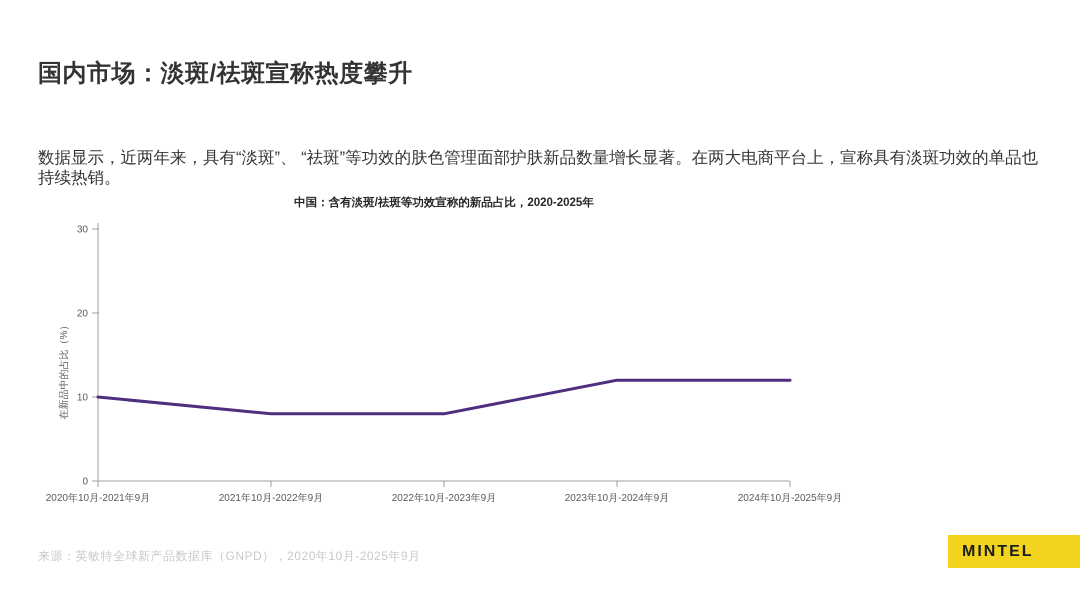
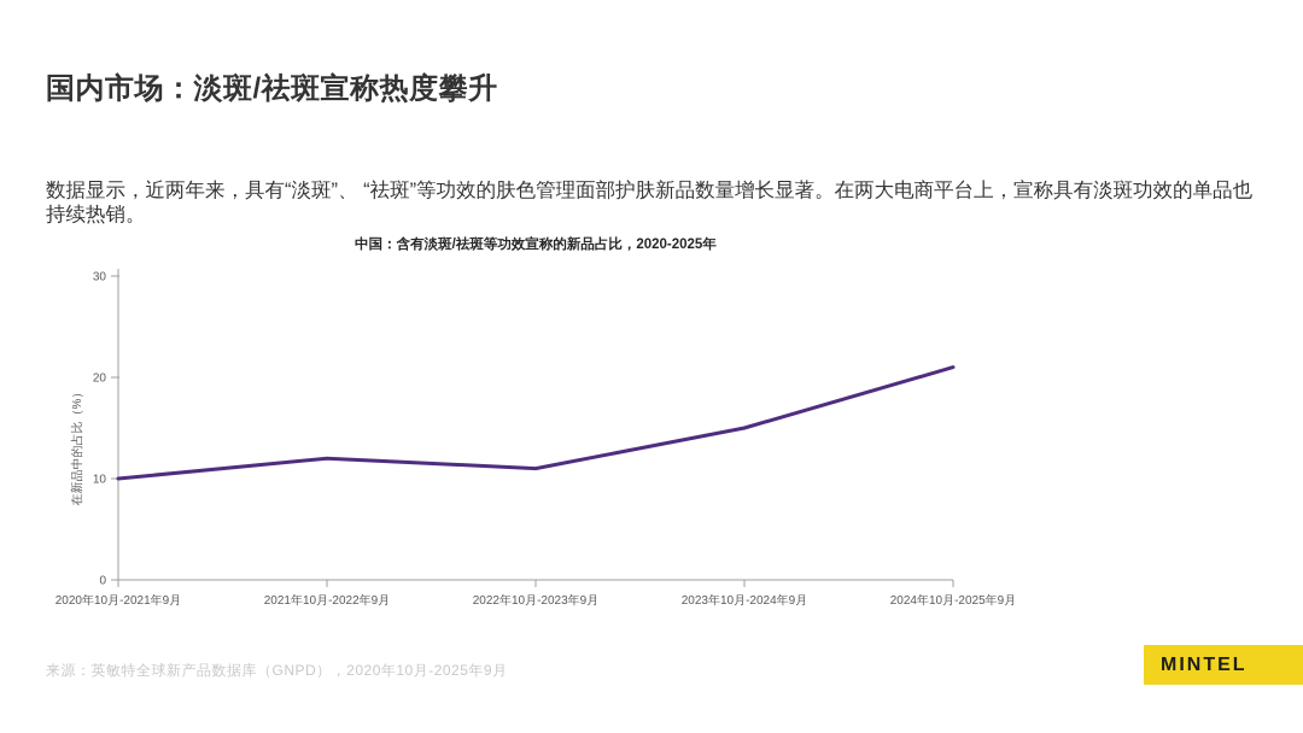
2021年10月-2022年9月: 8 -> 12
2022年10月-2023年9月: 8 -> 11
2023年10月-2024年9月: 12 -> 15
2024年10月-2025年9月: 12 -> 21
